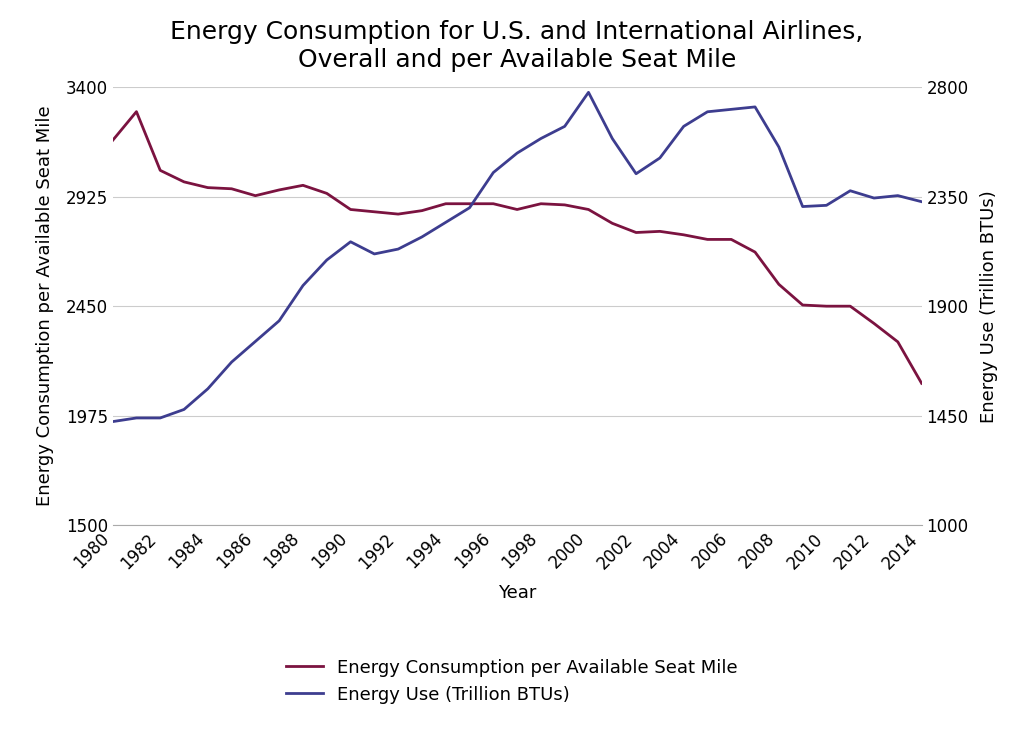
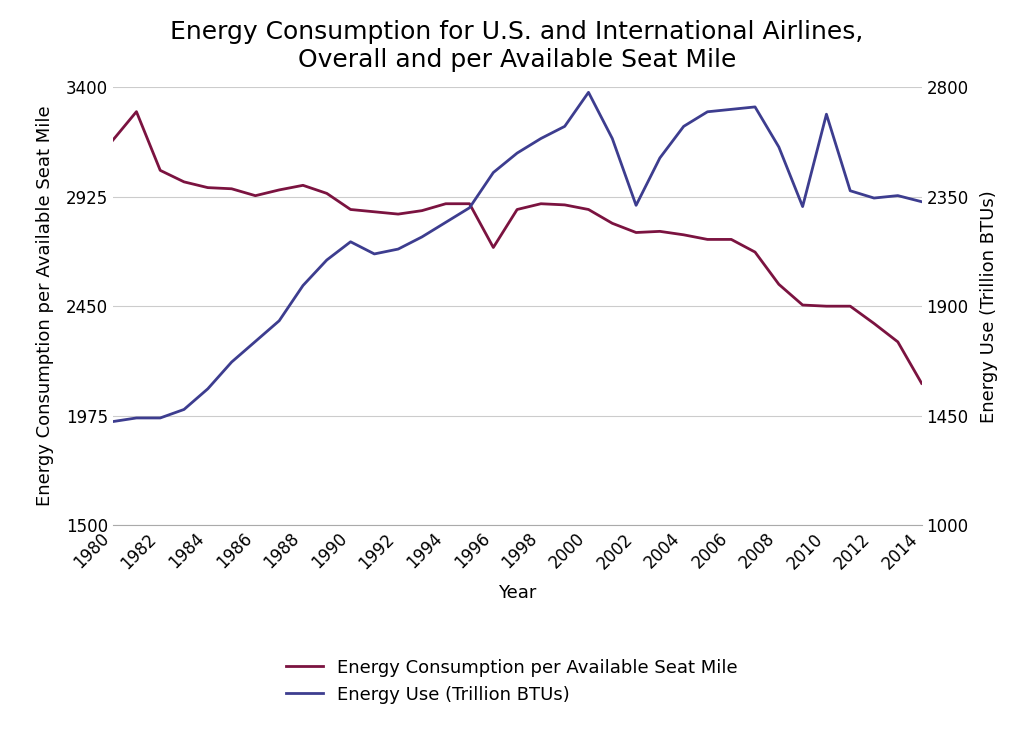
Energy Consumption per Available Seat Mile/1996: 2895 -> 2705
Energy Use (Trillion BTUs)/2002: 2445 -> 2315
Energy Use (Trillion BTUs)/2010: 2315 -> 2690
